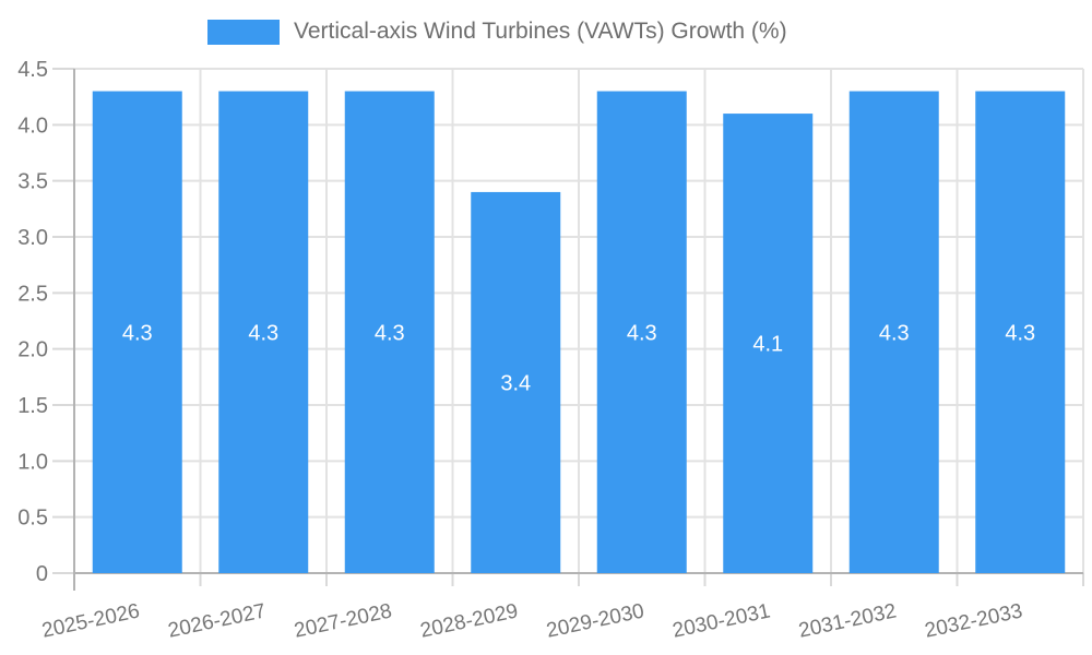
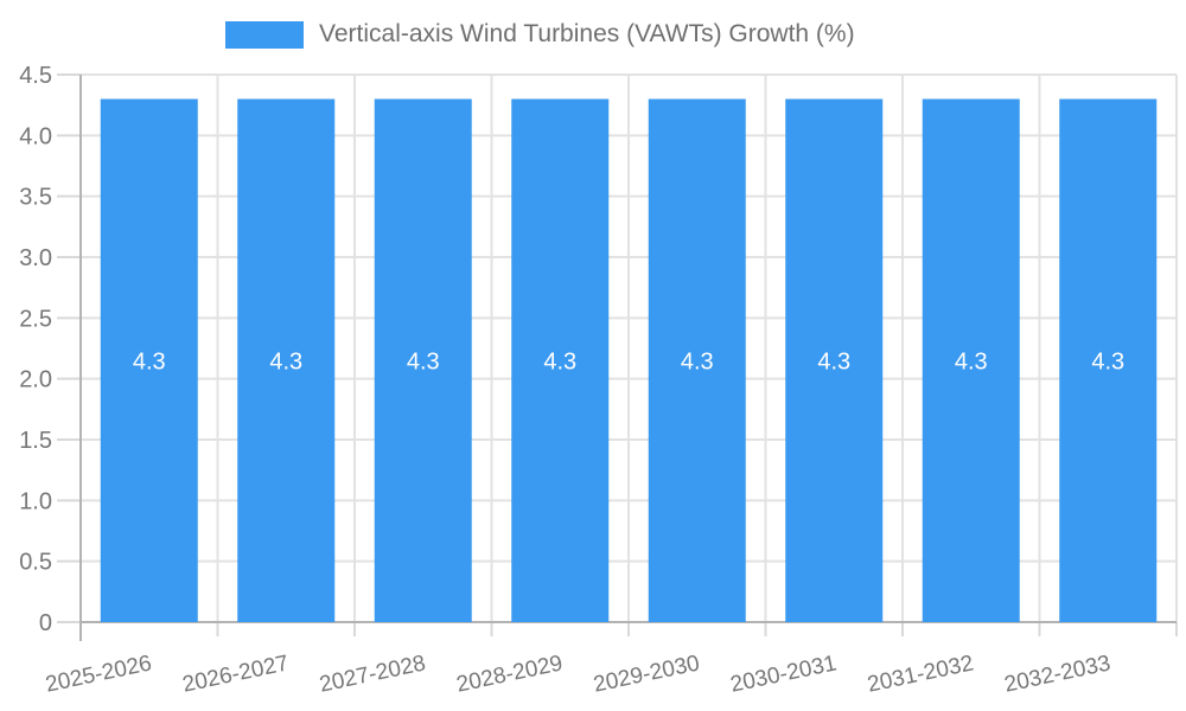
2028-2029: 3.4 -> 4.3
2030-2031: 4.1 -> 4.3
